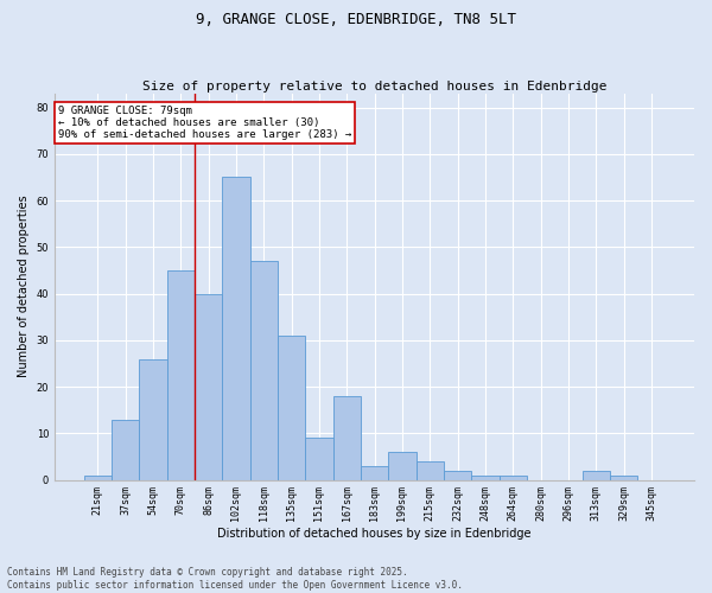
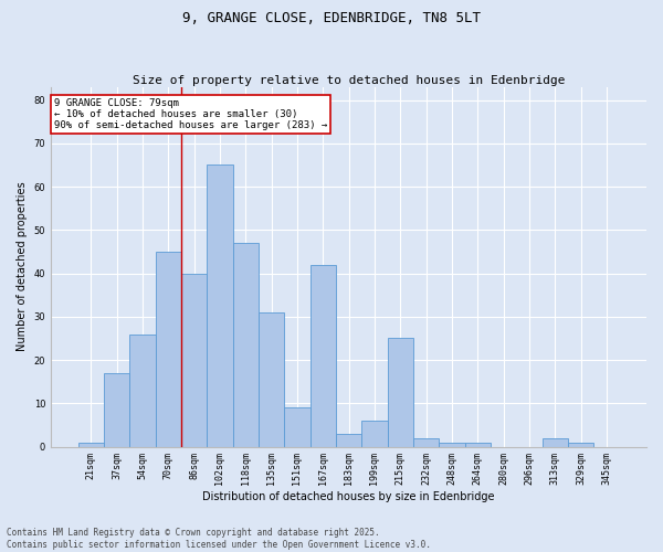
37sqm: 13 -> 17
167sqm: 18 -> 42
215sqm: 4 -> 25
